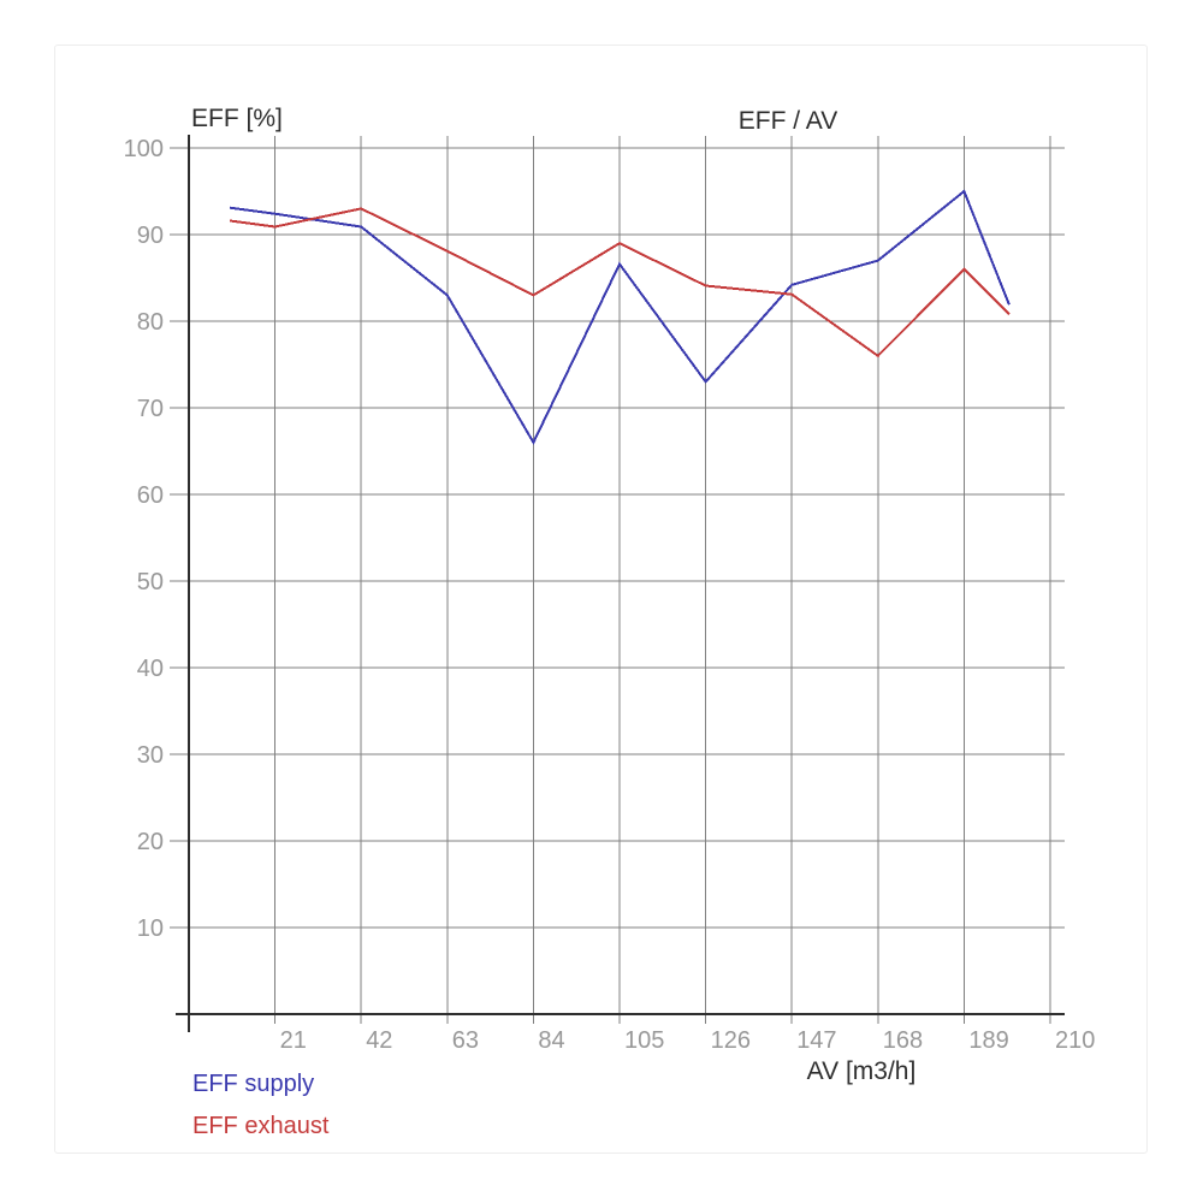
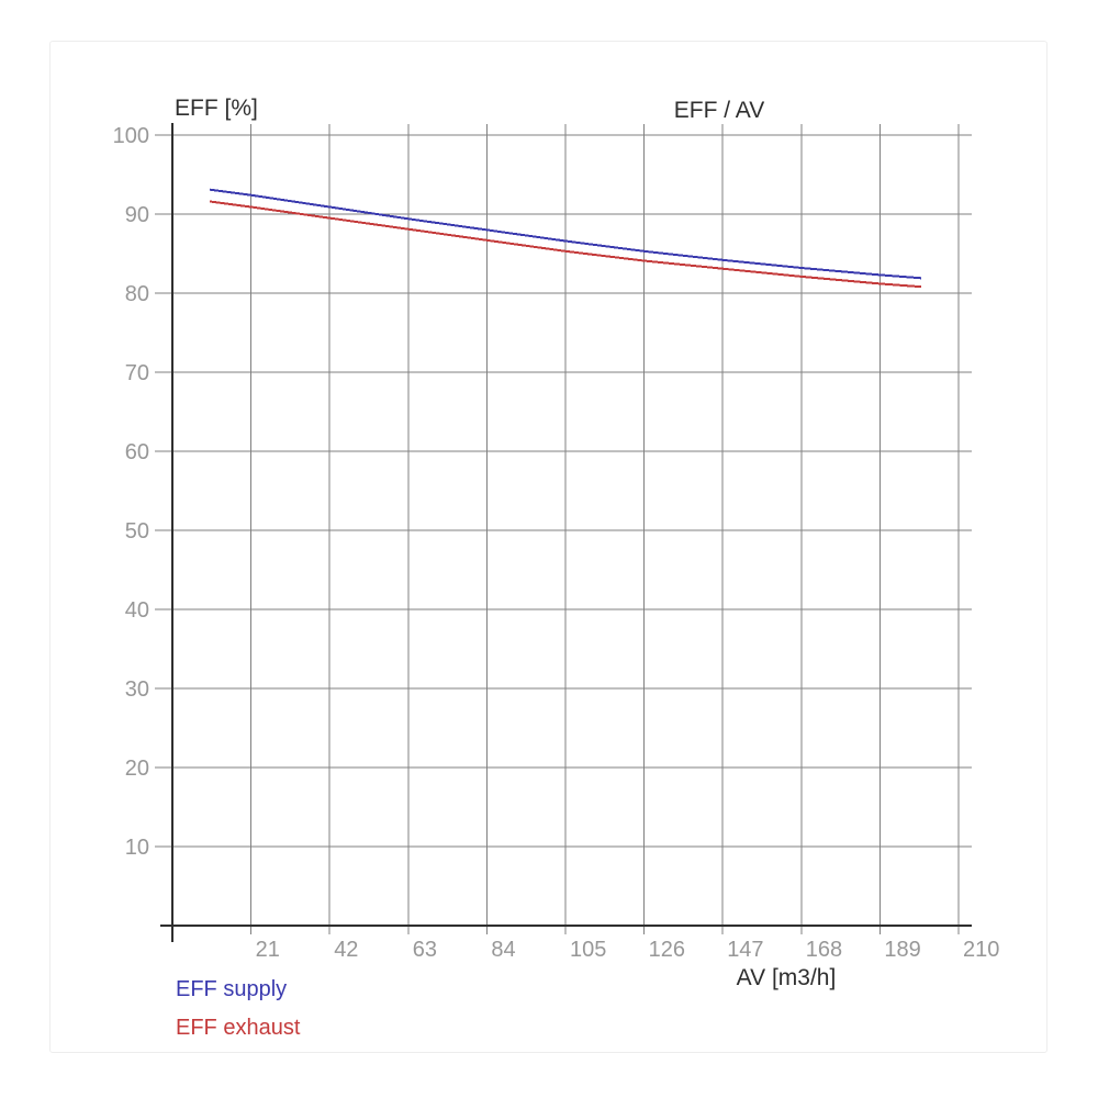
EFF exhaust/42: 93 -> 90
EFF supply/63: 83 -> 89
EFF supply/84: 66 -> 88
EFF exhaust/84: 83 -> 87
EFF exhaust/105: 89 -> 85
EFF supply/126: 73 -> 85
EFF supply/168: 87 -> 83
EFF exhaust/168: 76 -> 82
EFF supply/189: 95 -> 82
EFF exhaust/189: 86 -> 81
